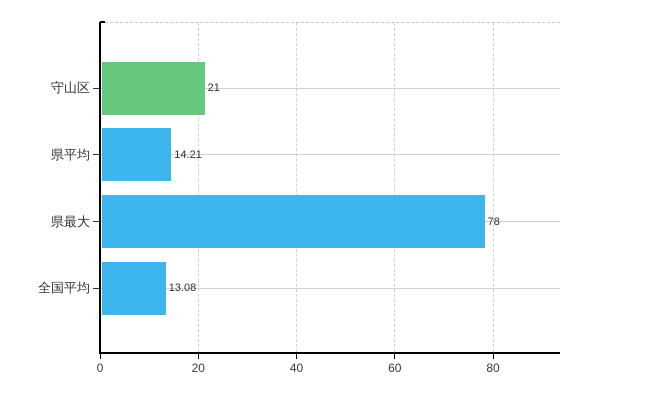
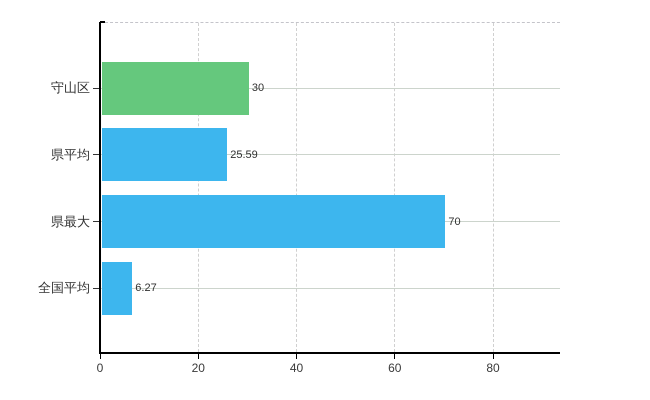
守山区: 21 -> 30
県平均: 14.21 -> 25.59
県最大: 78 -> 70
全国平均: 13.08 -> 6.27
